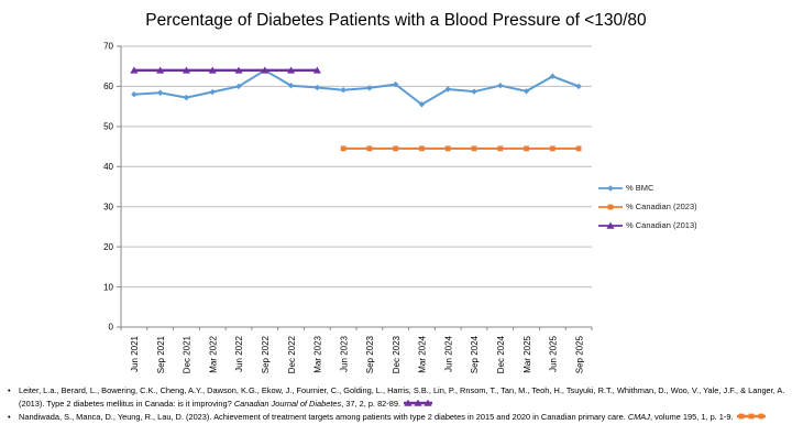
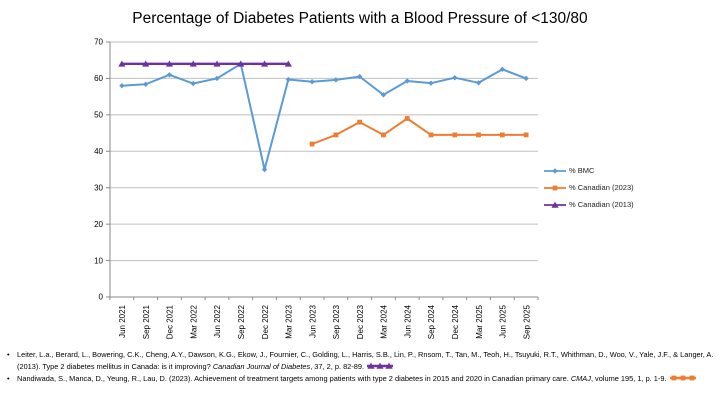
% BMC/Dec 2021: 57 -> 61
% BMC/Dec 2022: 60 -> 35
% Canadian (2023)/Jun 2023: 44 -> 42
% Canadian (2023)/Dec 2023: 44 -> 48
% Canadian (2023)/Jun 2024: 44 -> 49
